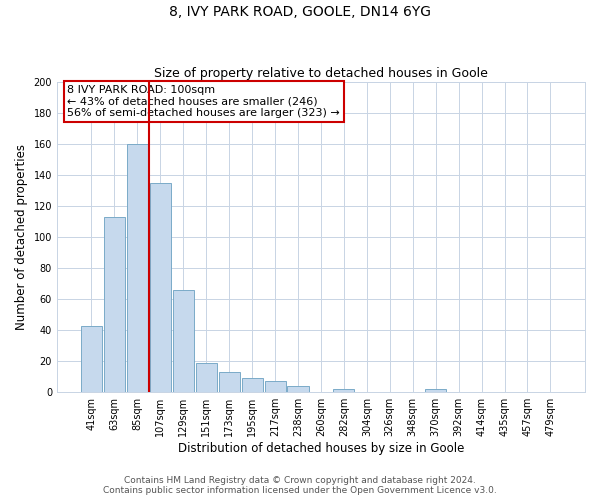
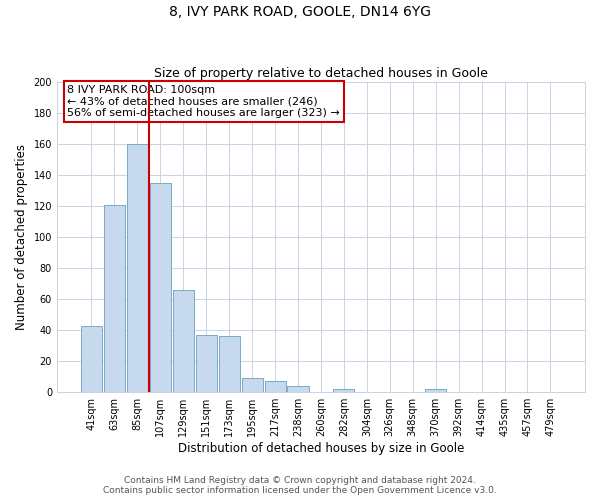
63sqm: 113 -> 121
151sqm: 19 -> 37
173sqm: 13 -> 36
